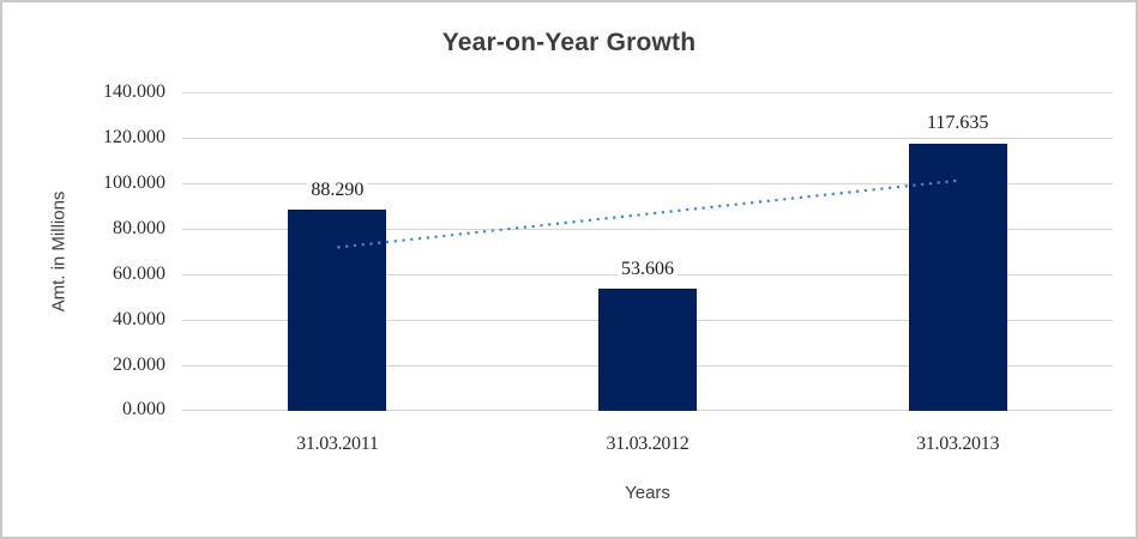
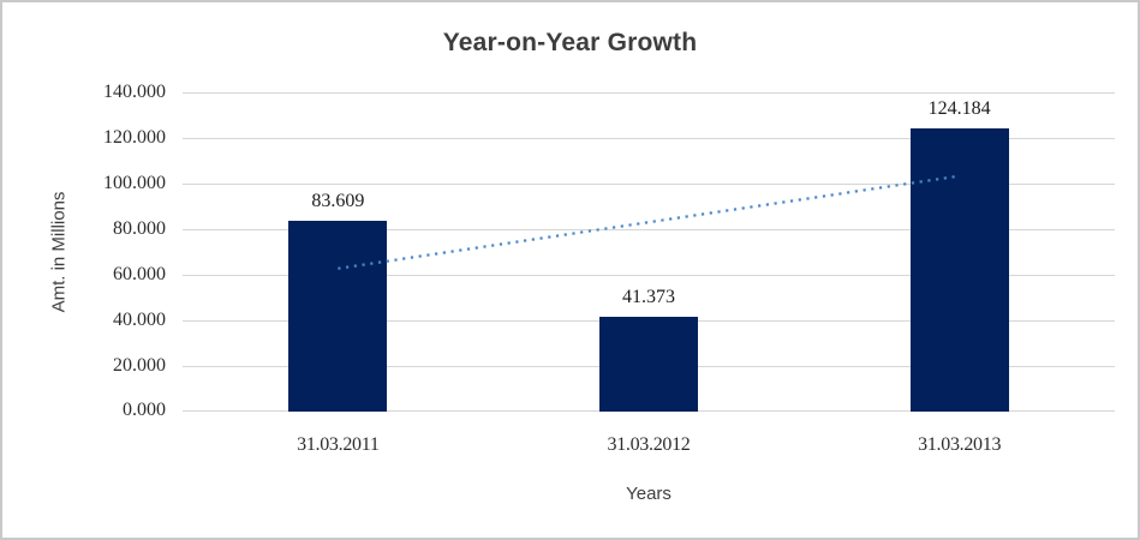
31.03.2011: 88.290 -> 83.609
31.03.2012: 53.606 -> 41.373
31.03.2013: 117.635 -> 124.184
